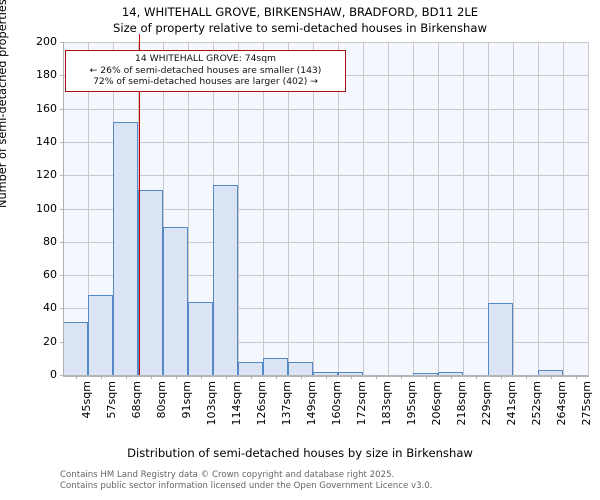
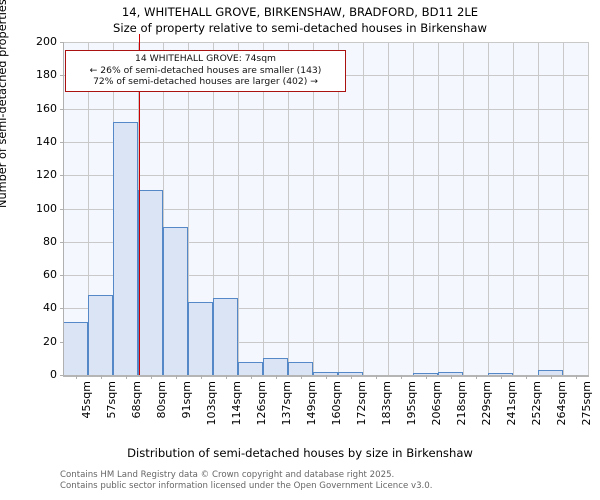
114sqm: 114 -> 46
241sqm: 43 -> 1
